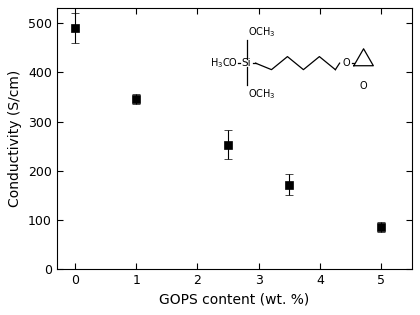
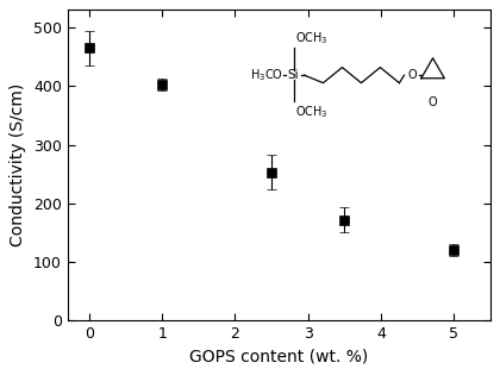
0: 490 -> 465
1: 345 -> 402
5: 85 -> 120
